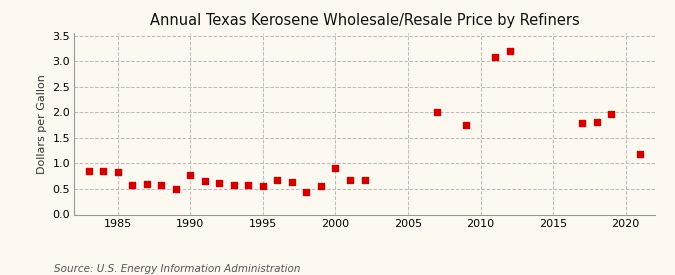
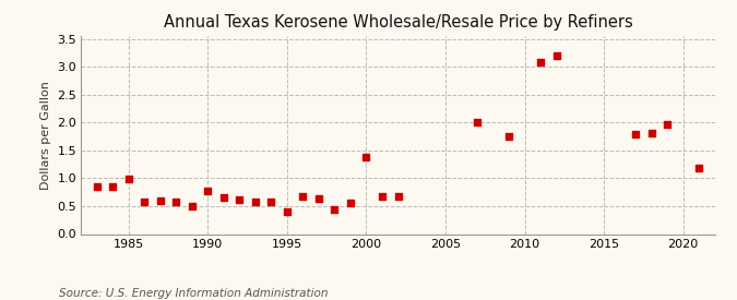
1985: 0.84 -> 0.98
1995: 0.55 -> 0.40
2000: 0.91 -> 1.38
